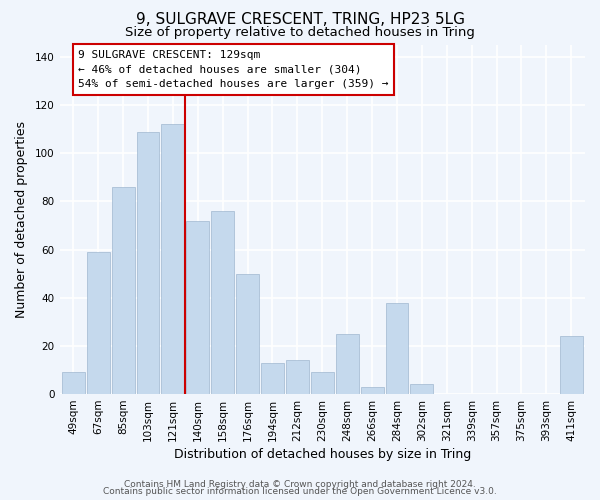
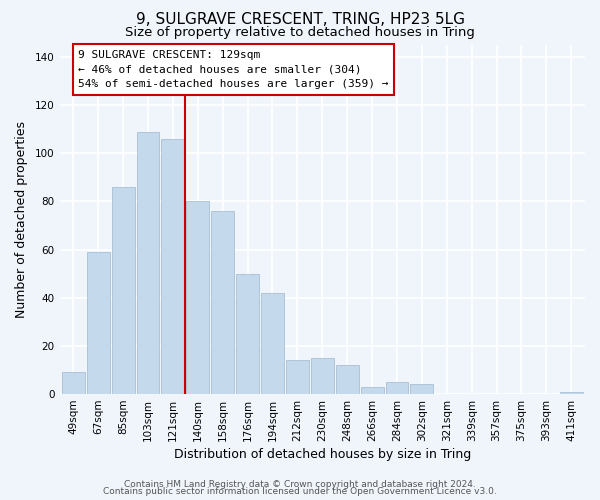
121sqm: 112 -> 106
140sqm: 72 -> 80
194sqm: 13 -> 42
230sqm: 9 -> 15
248sqm: 25 -> 12
284sqm: 38 -> 5
411sqm: 24 -> 1
